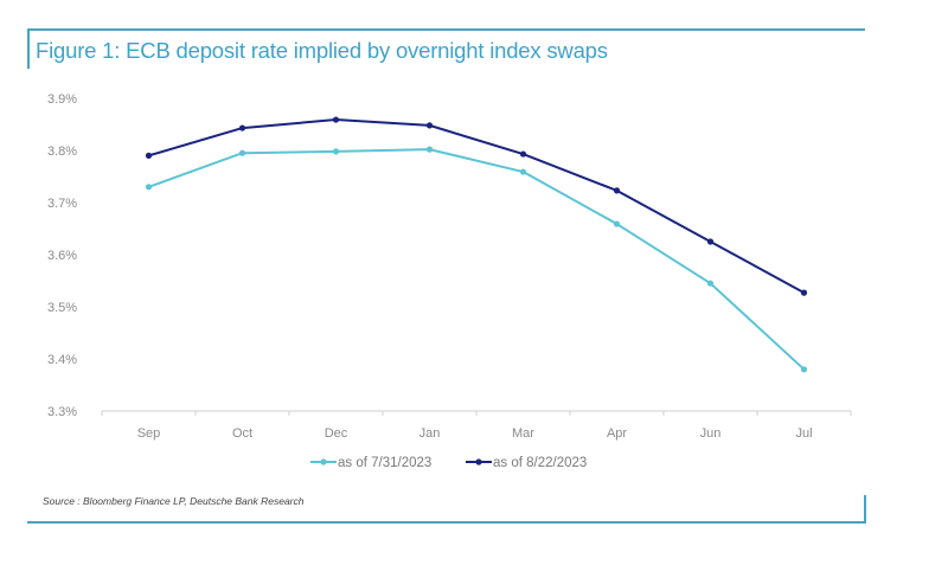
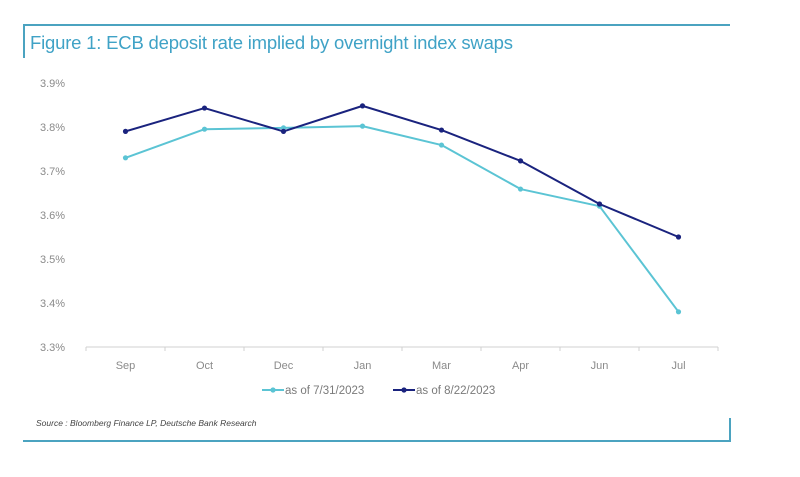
as of 8/22/2023/Dec: 3.86% -> 3.79%
as of 7/31/2023/Jun: 3.54% -> 3.62%
as of 8/22/2023/Jul: 3.53% -> 3.55%
